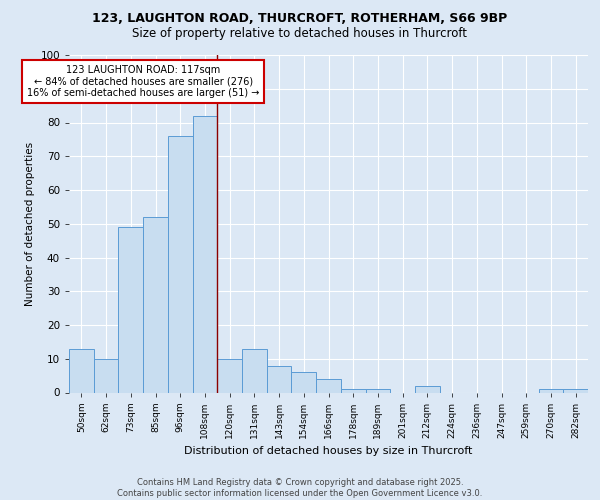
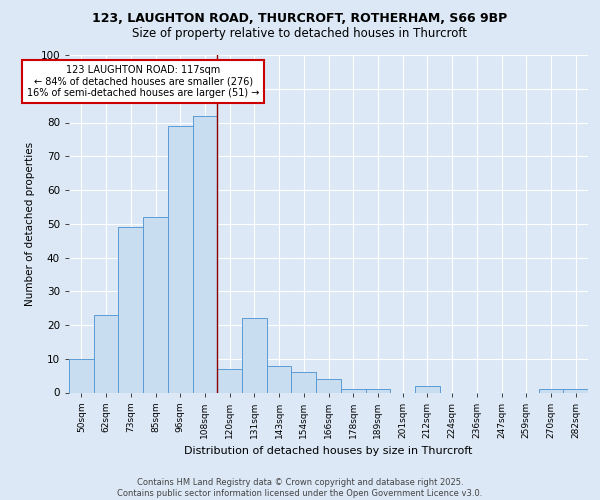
50sqm: 13 -> 10
62sqm: 10 -> 23
96sqm: 76 -> 79
120sqm: 10 -> 7
131sqm: 13 -> 22
